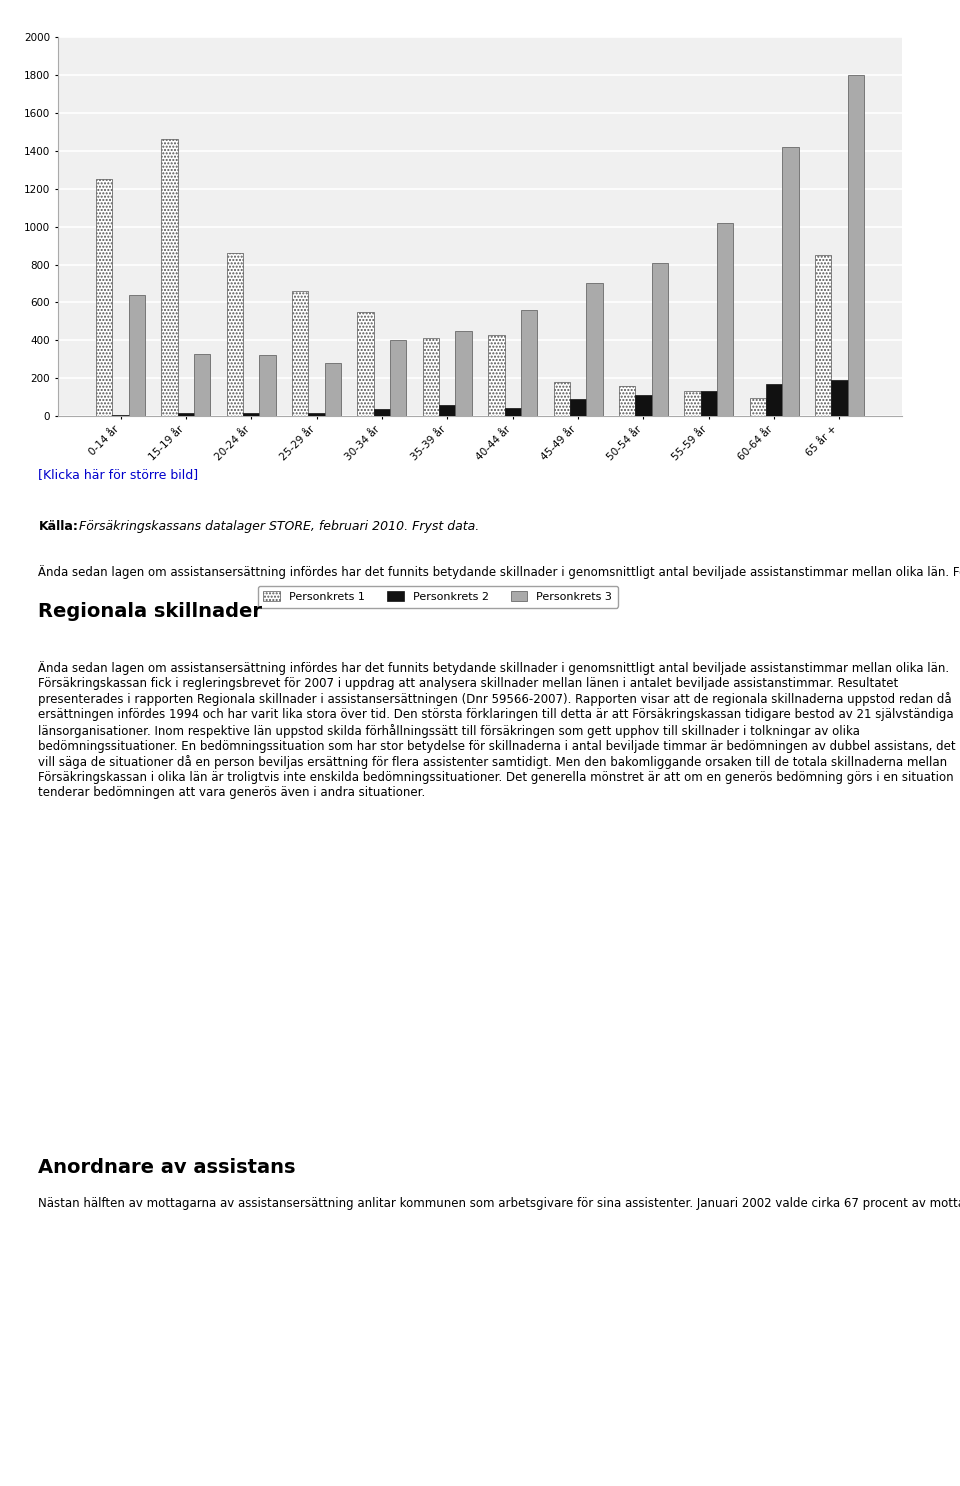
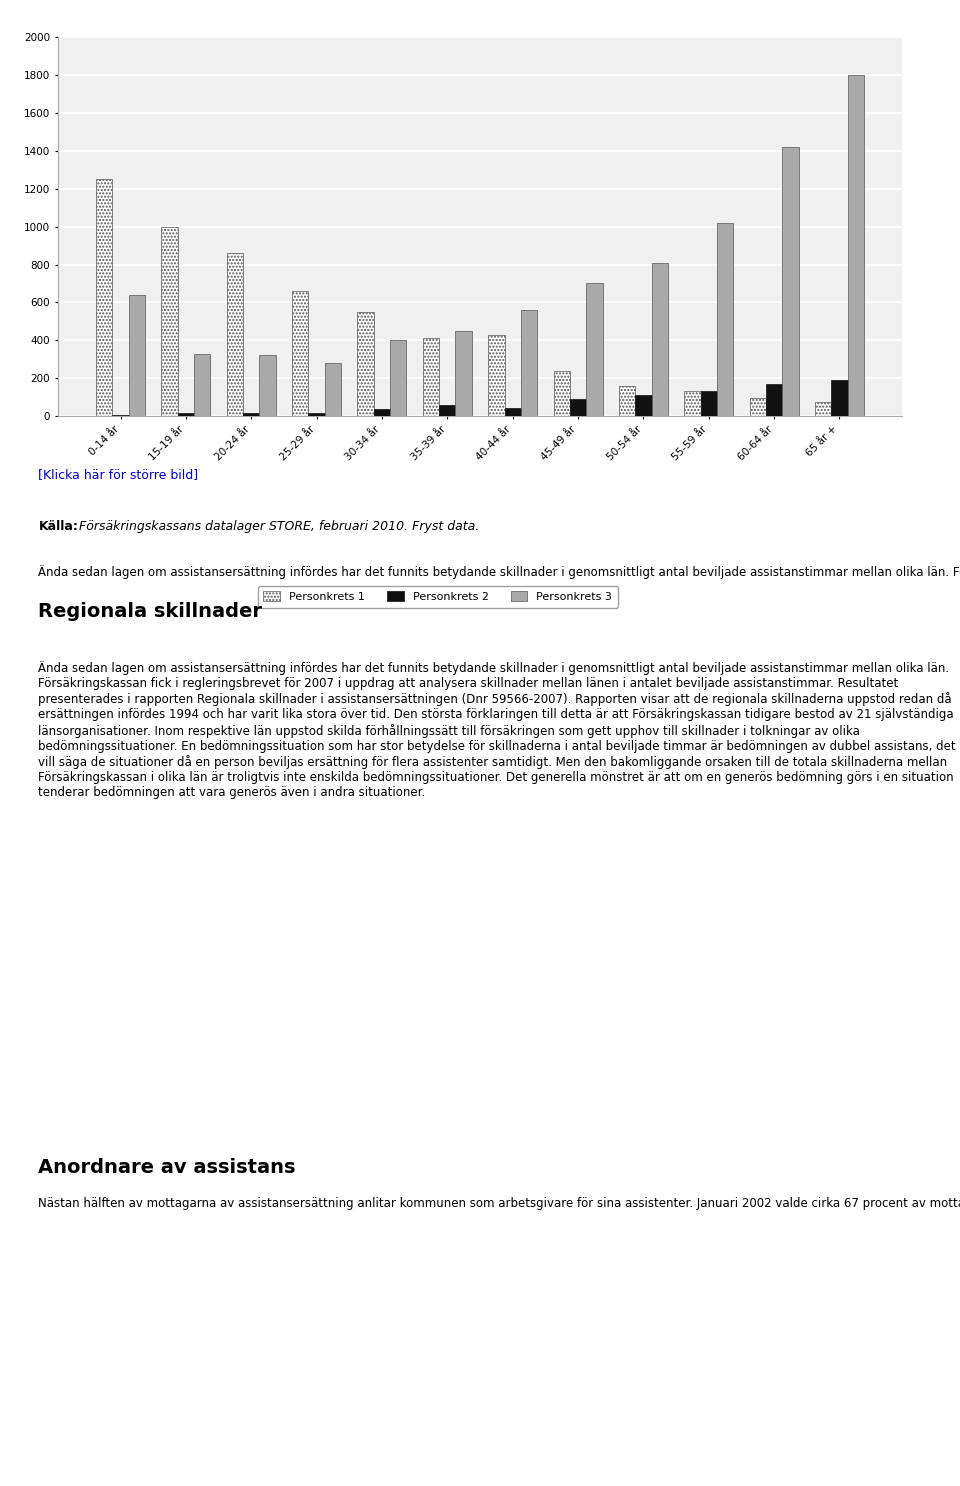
Personkrets 1/15-19 år: 1460 -> 1000
Personkrets 1/45-49 år: 180 -> 240
Personkrets 1/65 år +: 850 -> 80
